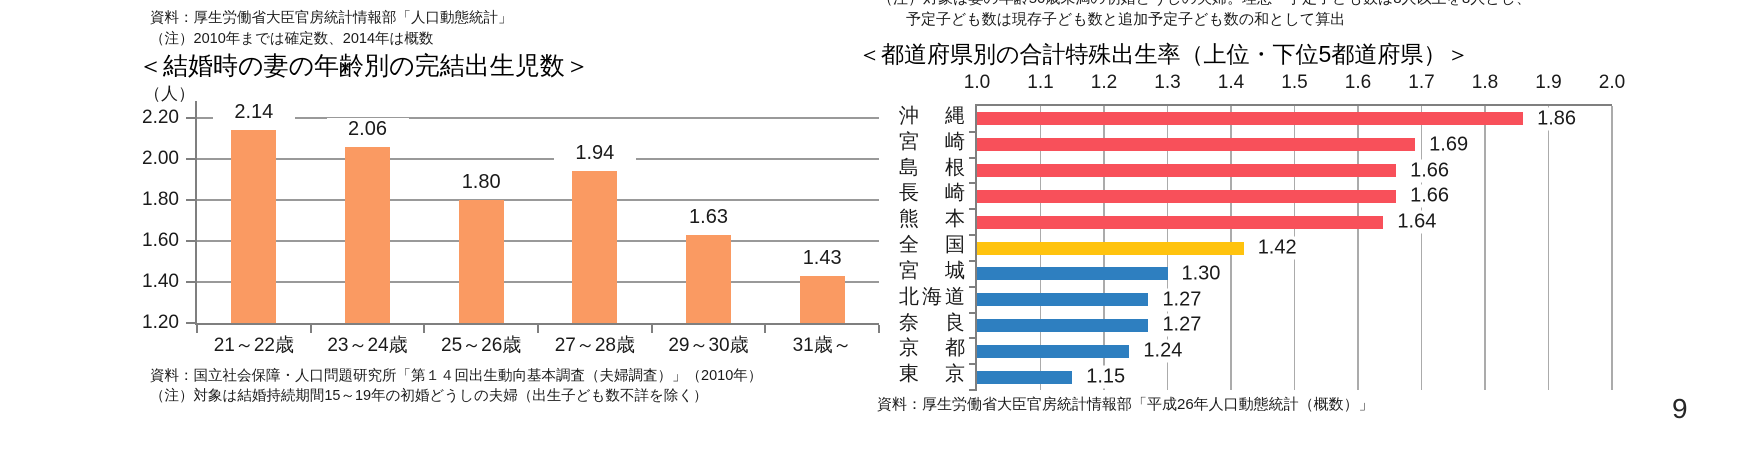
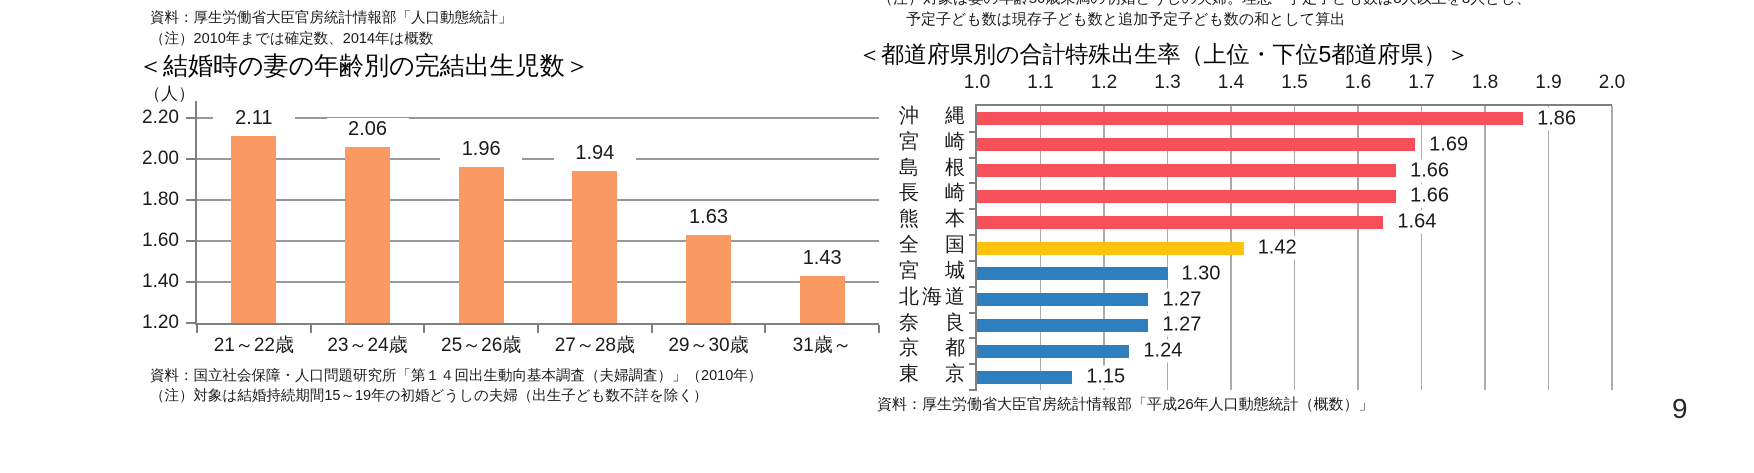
＜結婚時の妻の年齢別の完結出生児数＞/21～22歳: 2.14 -> 2.11
＜結婚時の妻の年齢別の完結出生児数＞/25～26歳: 1.80 -> 1.96
